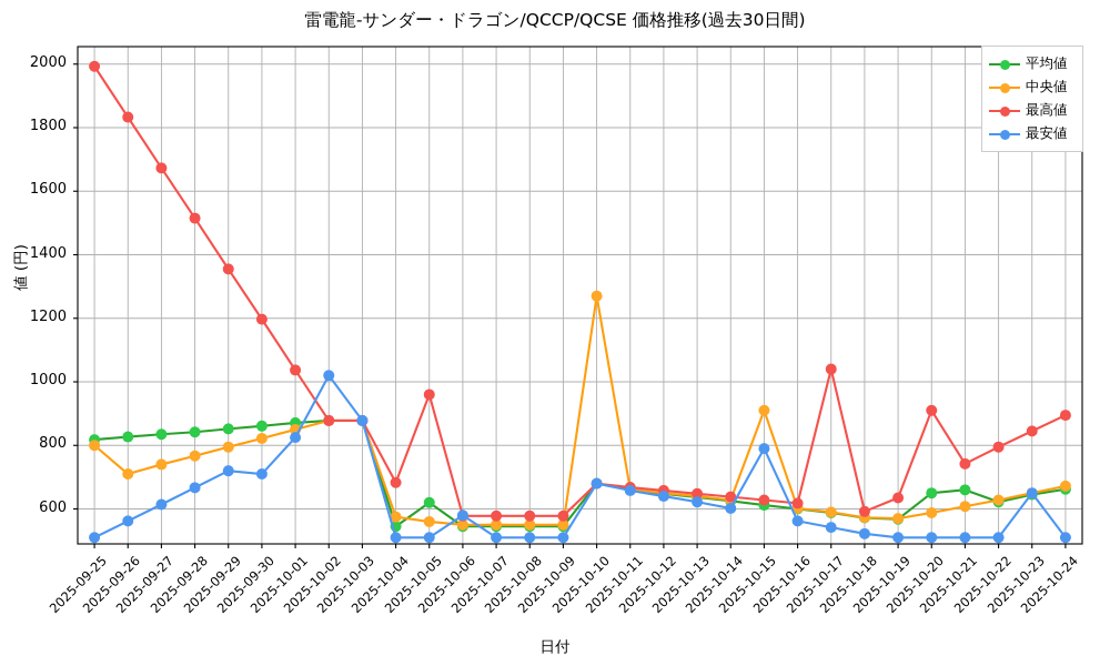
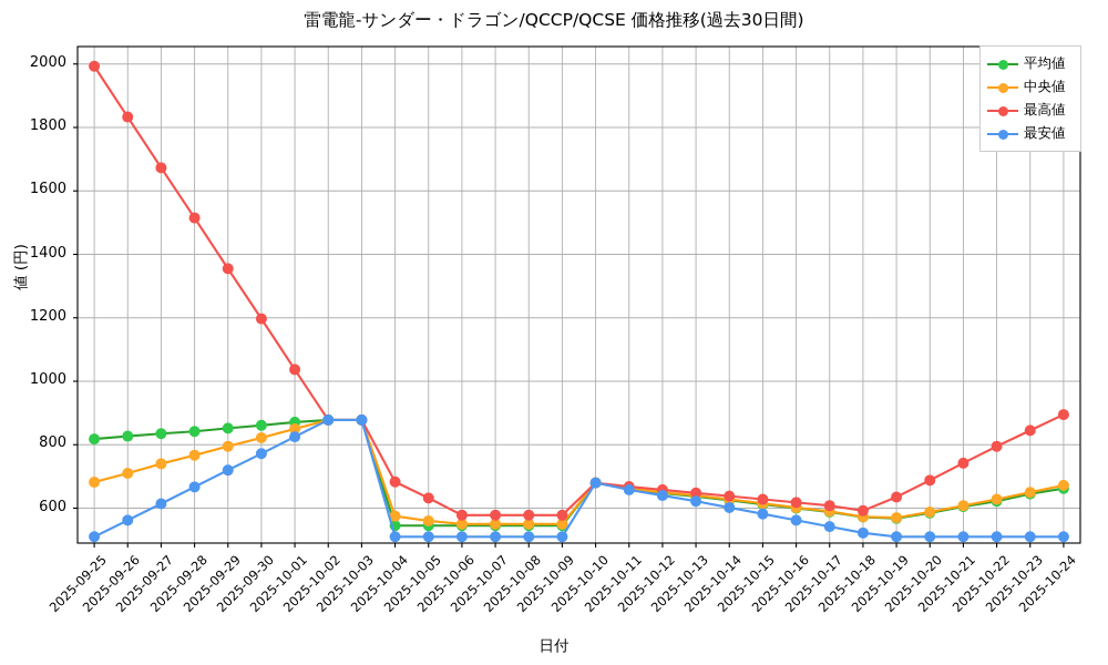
中央値/2025-09-25: 800 -> 680
最安値/2025-09-30: 710 -> 770
最安値/2025-10-02: 1020 -> 880
平均値/2025-10-05: 620 -> 540
最高値/2025-10-05: 960 -> 630
最安値/2025-10-06: 580 -> 510
中央値/2025-10-10: 1270 -> 680
中央値/2025-10-15: 910 -> 620
最安値/2025-10-15: 790 -> 580
最高値/2025-10-17: 1040 -> 610
平均値/2025-10-20: 650 -> 580
最高値/2025-10-20: 910 -> 690
平均値/2025-10-21: 660 -> 600
最安値/2025-10-23: 650 -> 510
